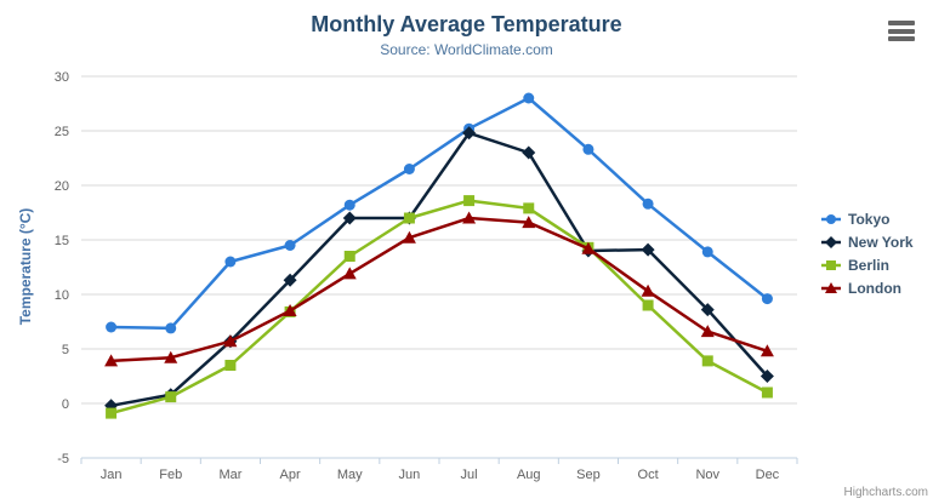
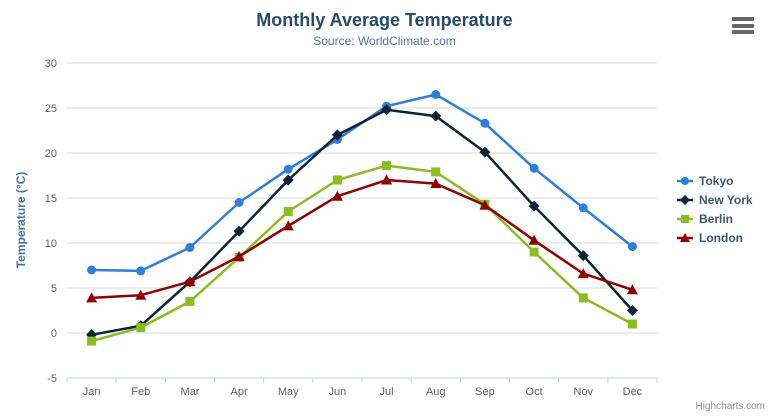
Tokyo/Mar: 13 -> 10
New York/Jun: 17 -> 22
Tokyo/Aug: 28 -> 26
New York/Aug: 23 -> 24
New York/Sep: 14 -> 20
